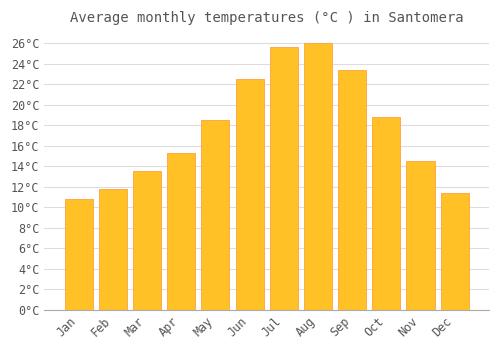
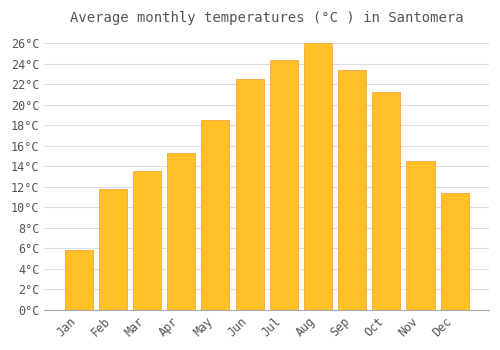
Jan: 10.8°C -> 5.8°C
Jul: 25.7°C -> 24.4°C
Oct: 18.8°C -> 21.3°C
